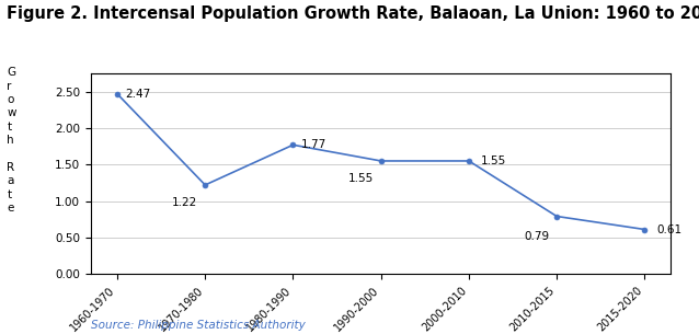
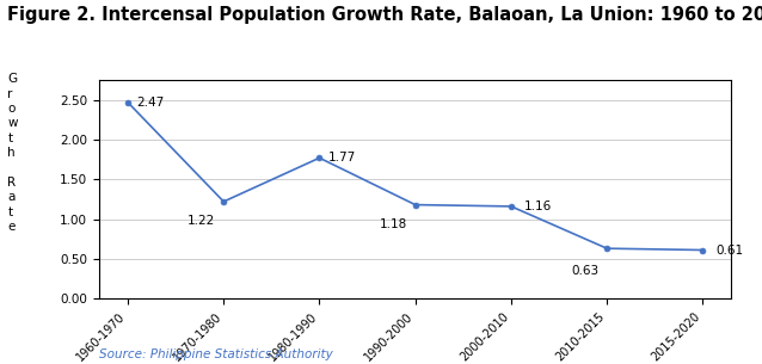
1990-2000: 1.55 -> 1.18
2000-2010: 1.55 -> 1.16
2010-2015: 0.79 -> 0.63
